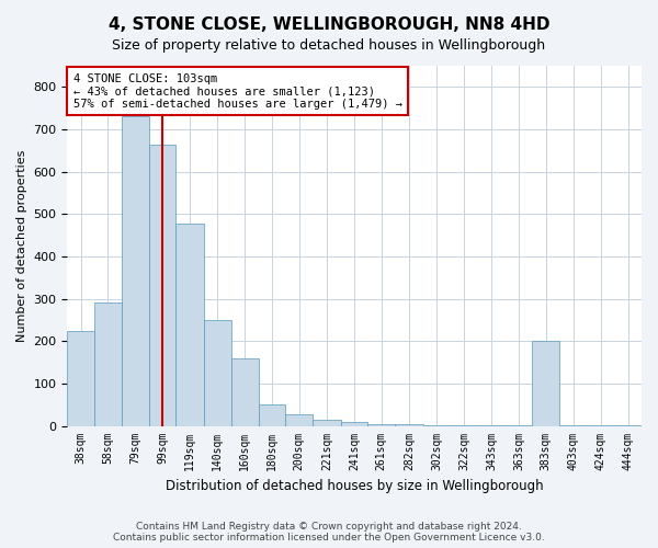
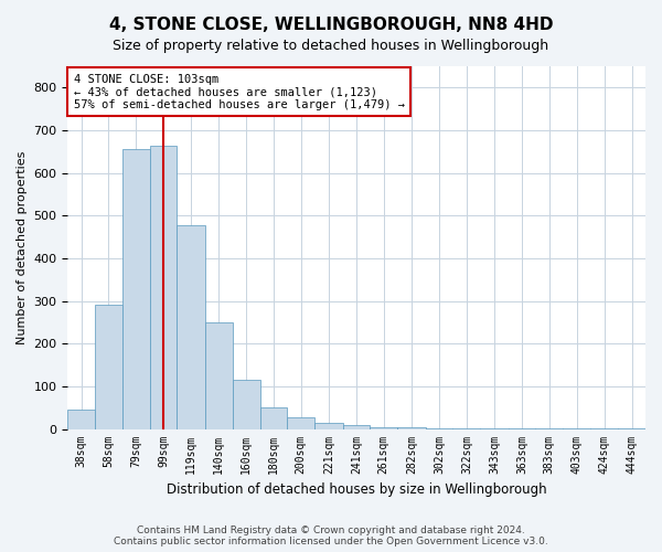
38sqm: 225 -> 45
79sqm: 730 -> 655
160sqm: 160 -> 115
383sqm: 200 -> 1
